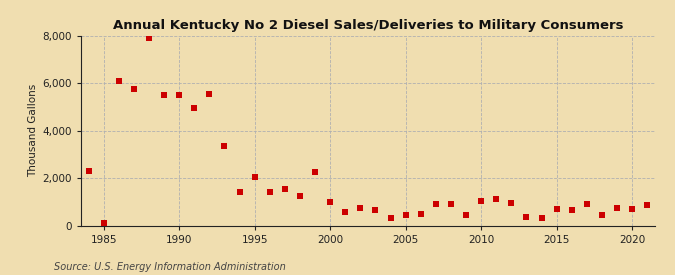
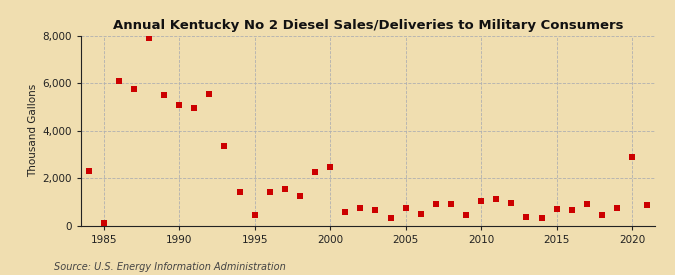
1990: 5,500 -> 5,100
1995: 2,050 -> 450
2000: 1,000 -> 2,450
2005: 450 -> 750
2020: 700 -> 2,900
